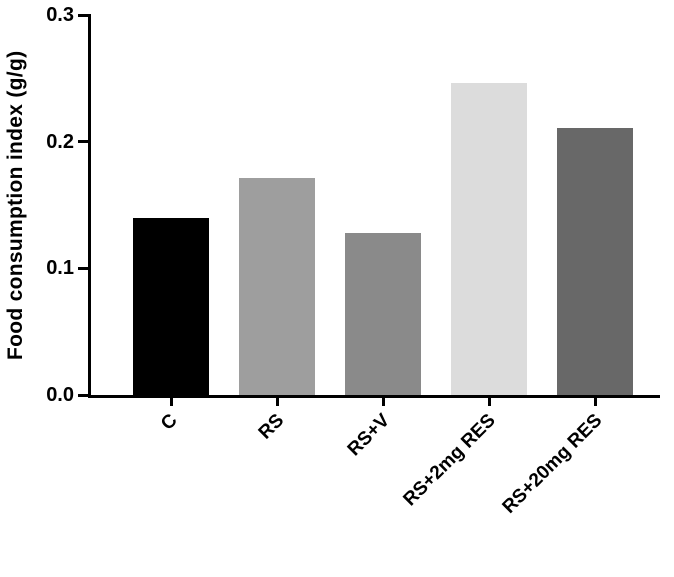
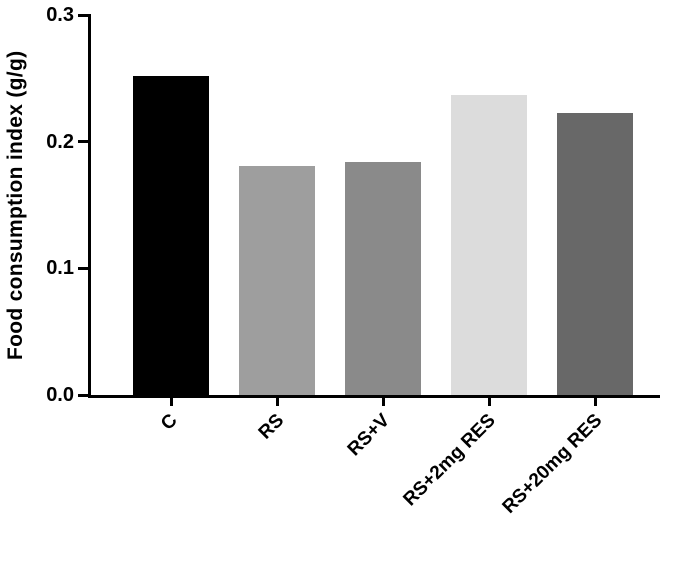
C: 0.140 -> 0.252
RS: 0.171 -> 0.181
RS+V: 0.128 -> 0.184
RS+2mg RES: 0.246 -> 0.237
RS+20mg RES: 0.211 -> 0.223
